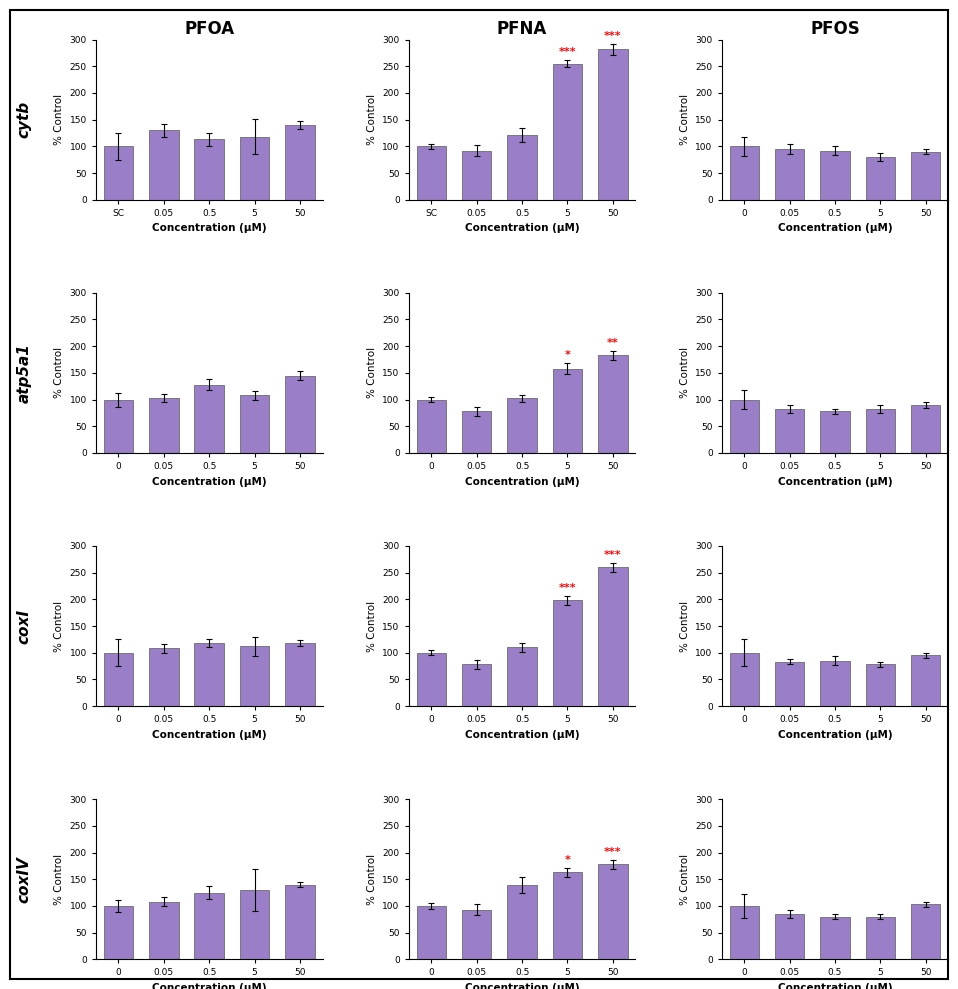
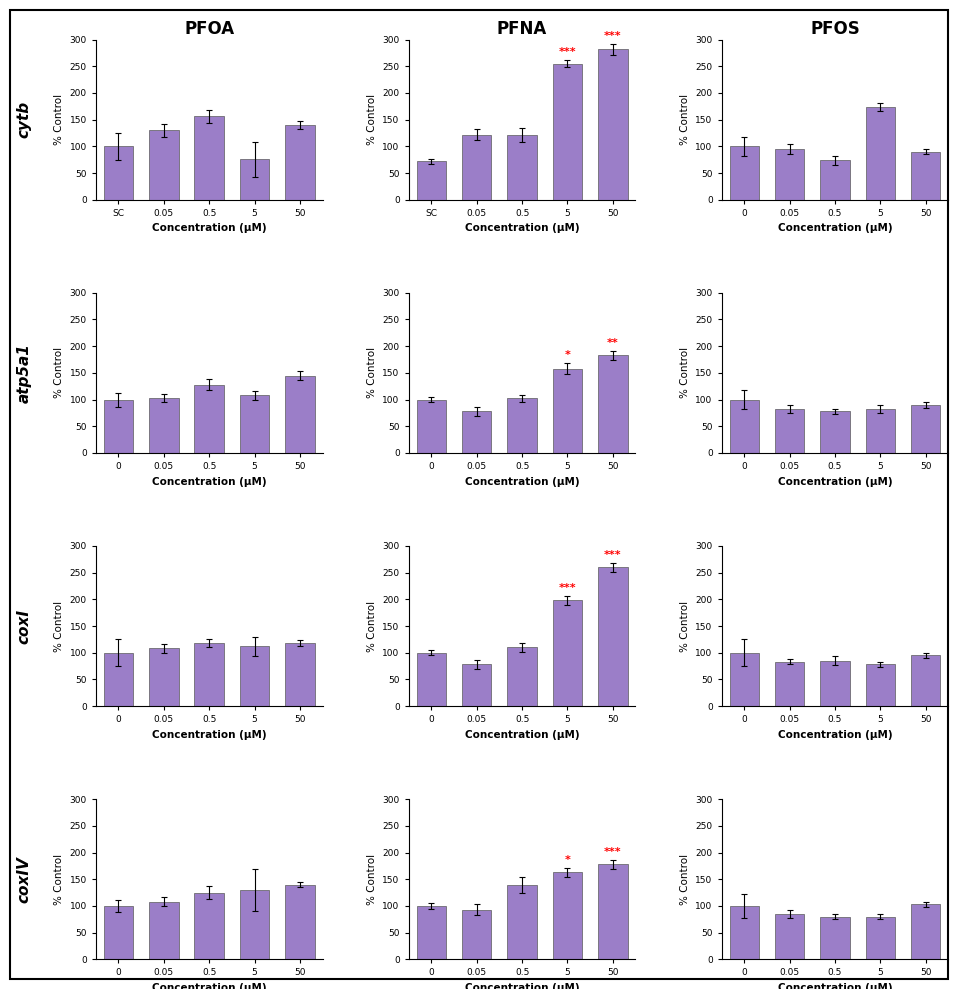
PFOA/0.5: 113 -> 156
PFOA/5: 118 -> 76
PFNA/SC: 100 -> 72
PFNA/0.05: 92 -> 122
PFOS/0.5: 92 -> 74
PFOS/5: 80 -> 174
